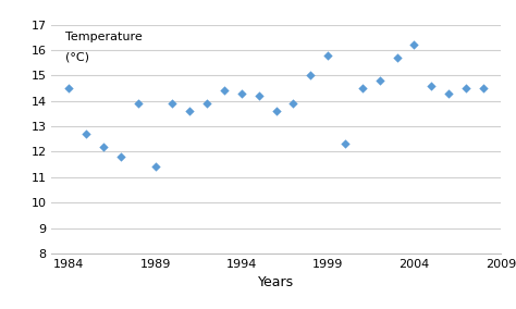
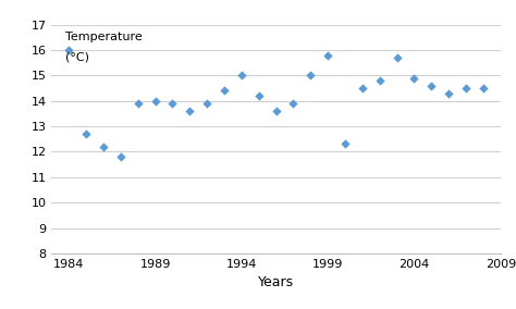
1984: 14.5 -> 16.0
1989: 11.4 -> 14.0
1994: 14.3 -> 15.0
2004: 16.2 -> 14.9
